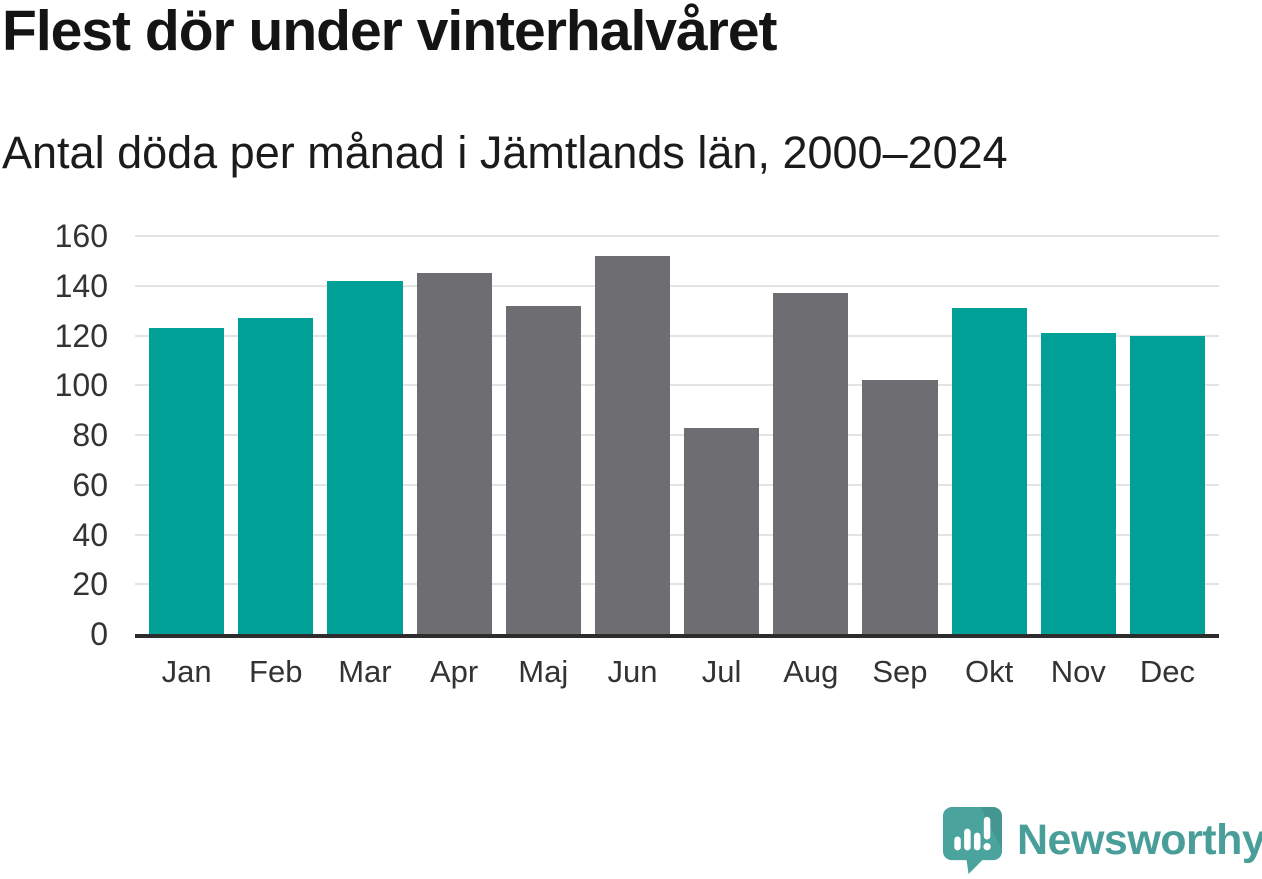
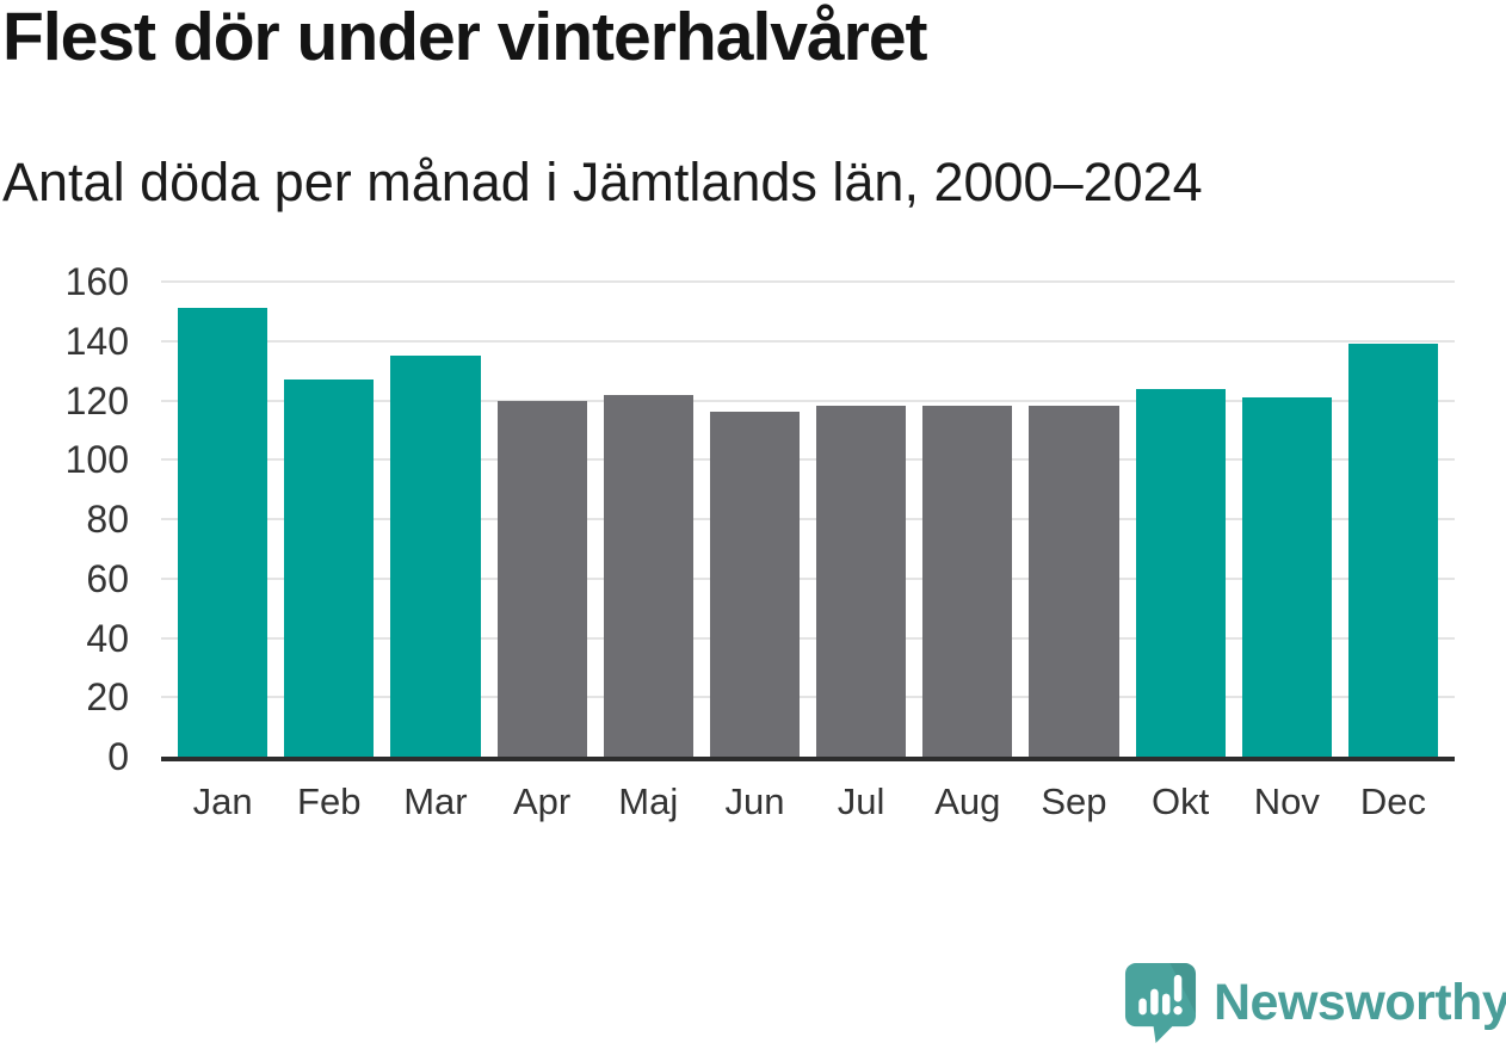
Jan: 123 -> 151
Mar: 142 -> 135
Apr: 145 -> 120
Maj: 132 -> 122
Jun: 152 -> 116
Jul: 83 -> 118
Aug: 137 -> 118
Sep: 102 -> 118
Okt: 131 -> 124
Dec: 120 -> 139
